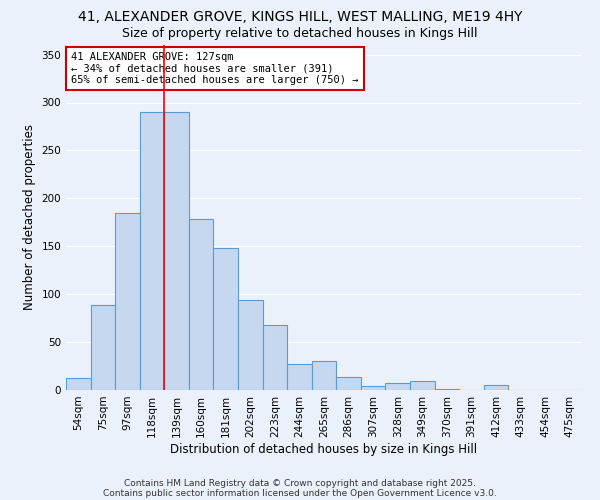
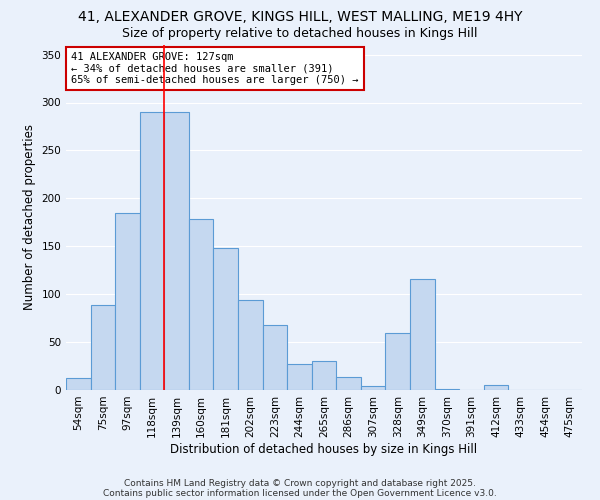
328sqm: 7 -> 60
349sqm: 9 -> 116
